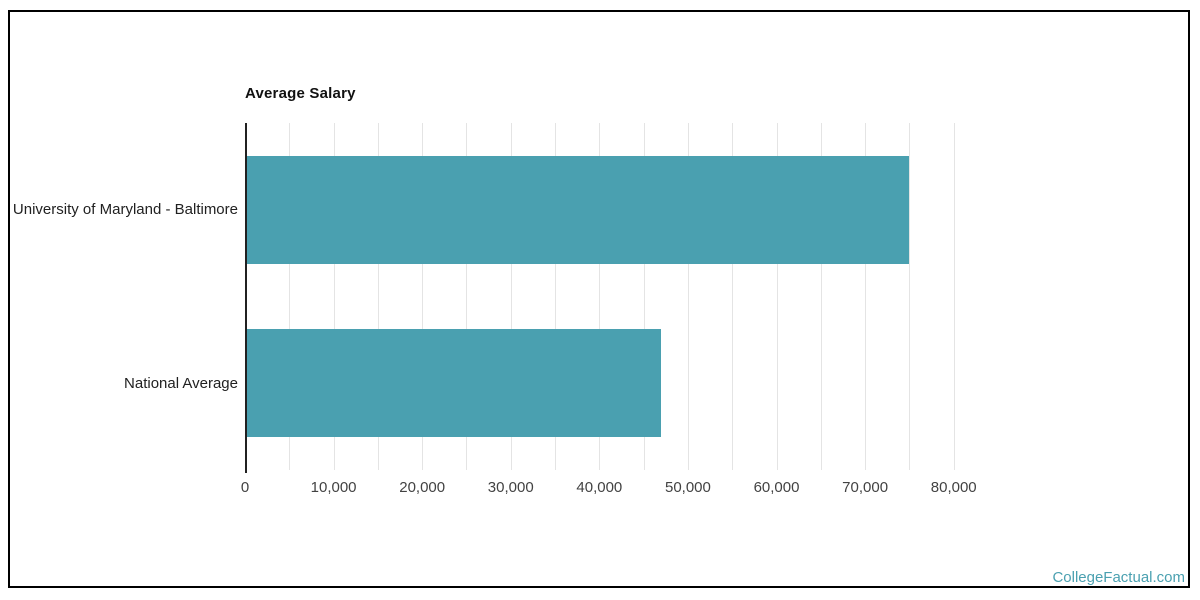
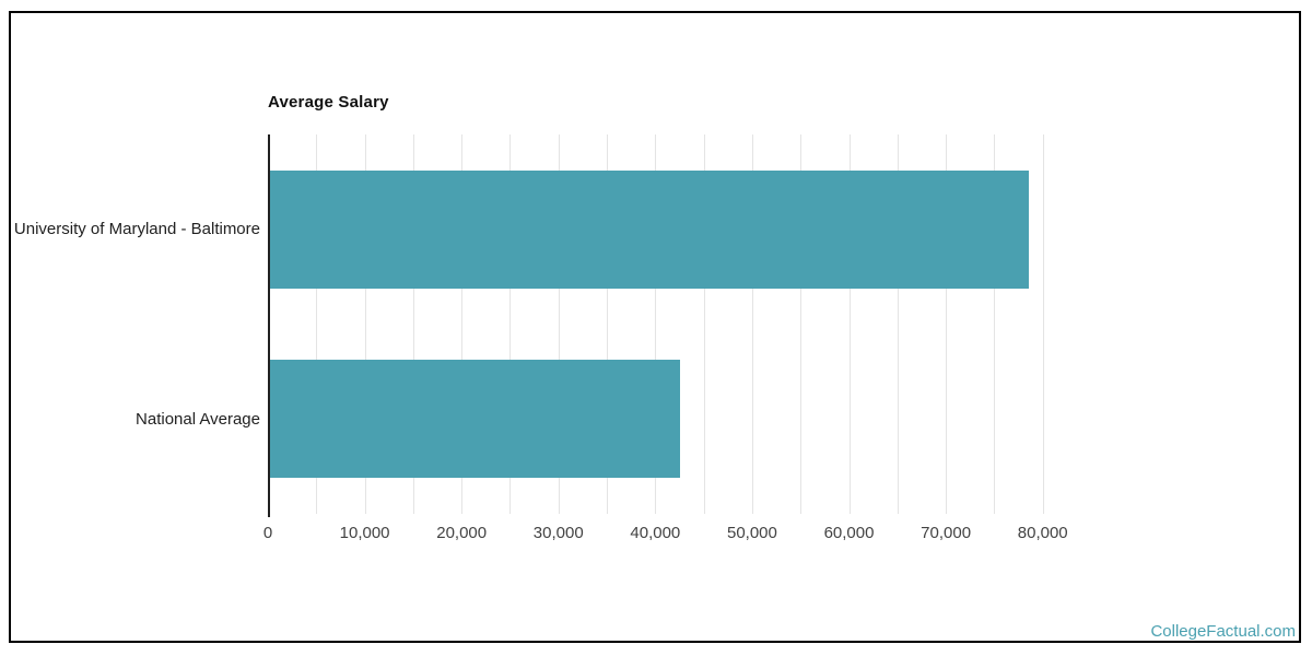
University of Maryland - Baltimore: 75000 -> 79000
National Average: 47000 -> 42000
